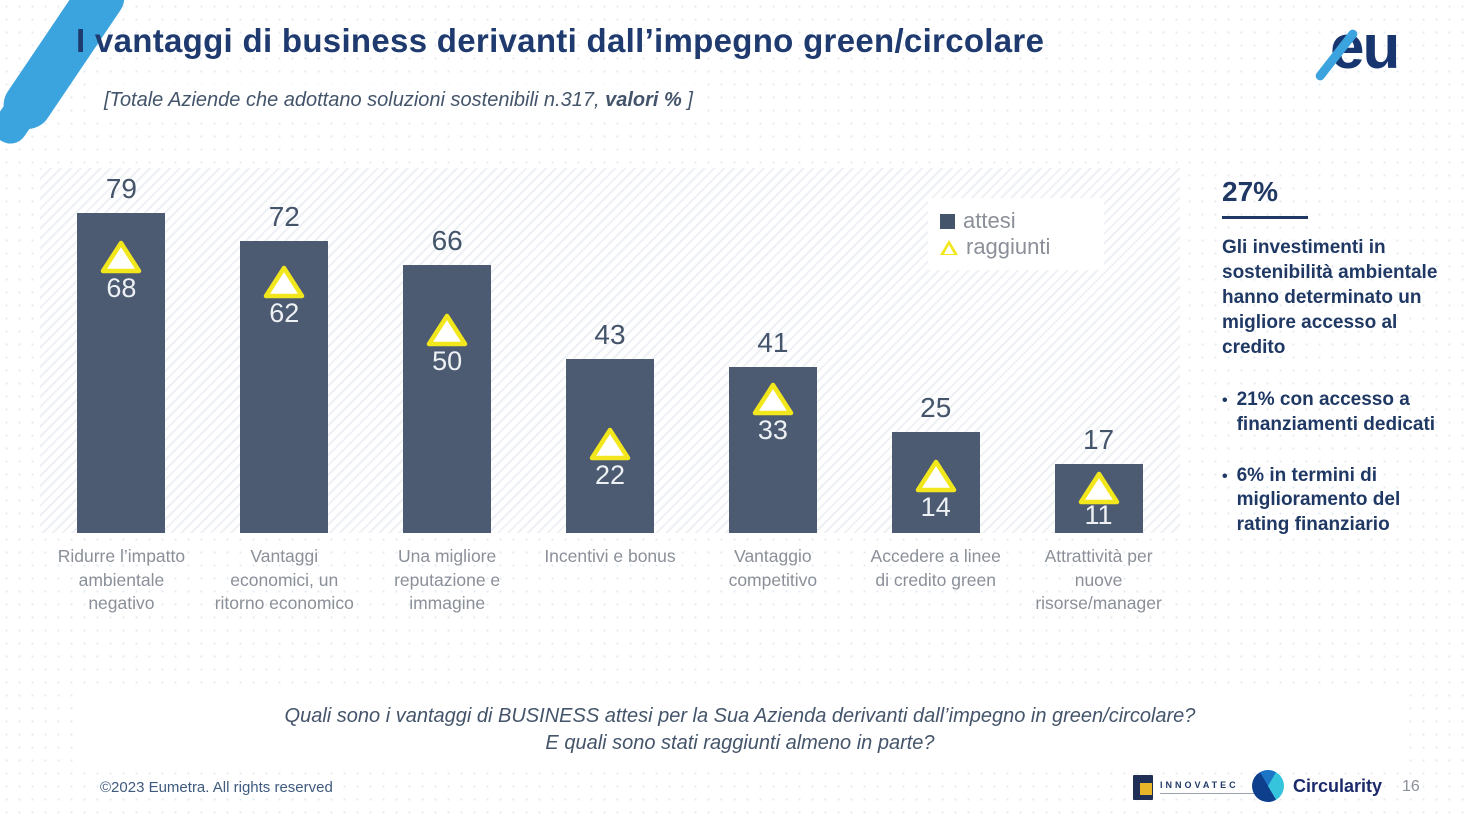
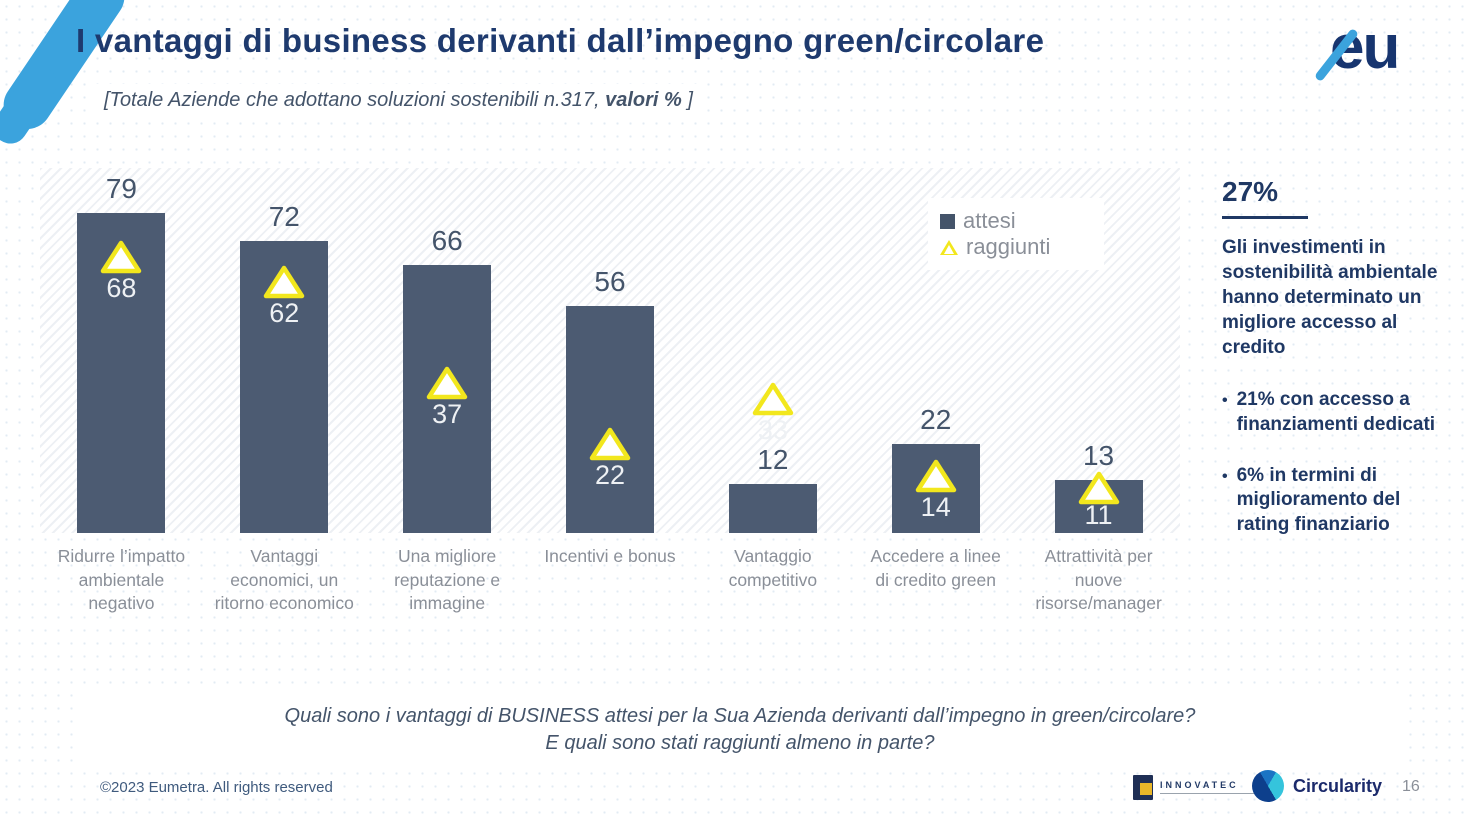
raggiunti/Una migliore reputazione e immagine: 50 -> 37
attesi/Incentivi e bonus: 43 -> 56
attesi/Vantaggio competitivo: 41 -> 12
attesi/Accedere a linee di credito green: 25 -> 22
attesi/Attrattività per nuove risorse/manager: 17 -> 13
